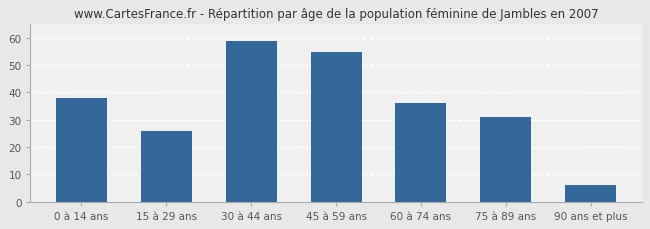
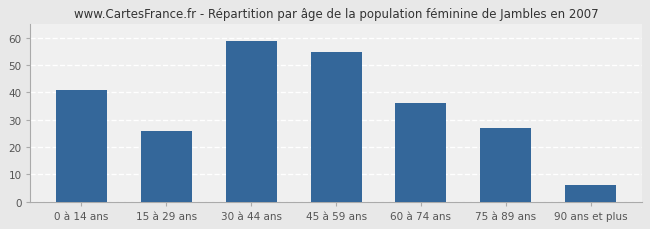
0 à 14 ans: 38 -> 41
75 à 89 ans: 31 -> 27
